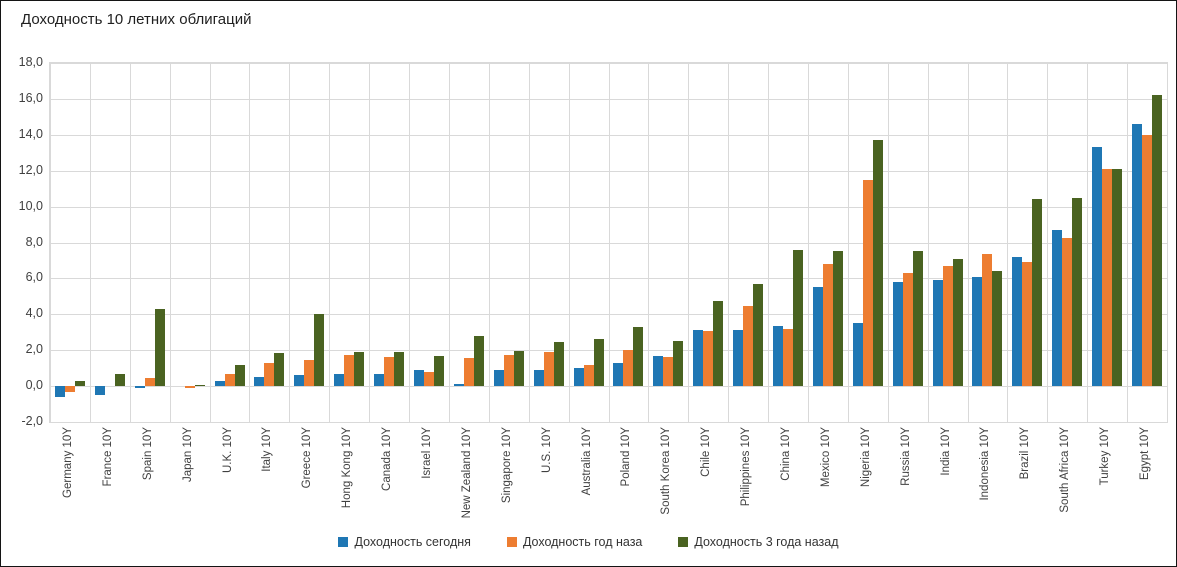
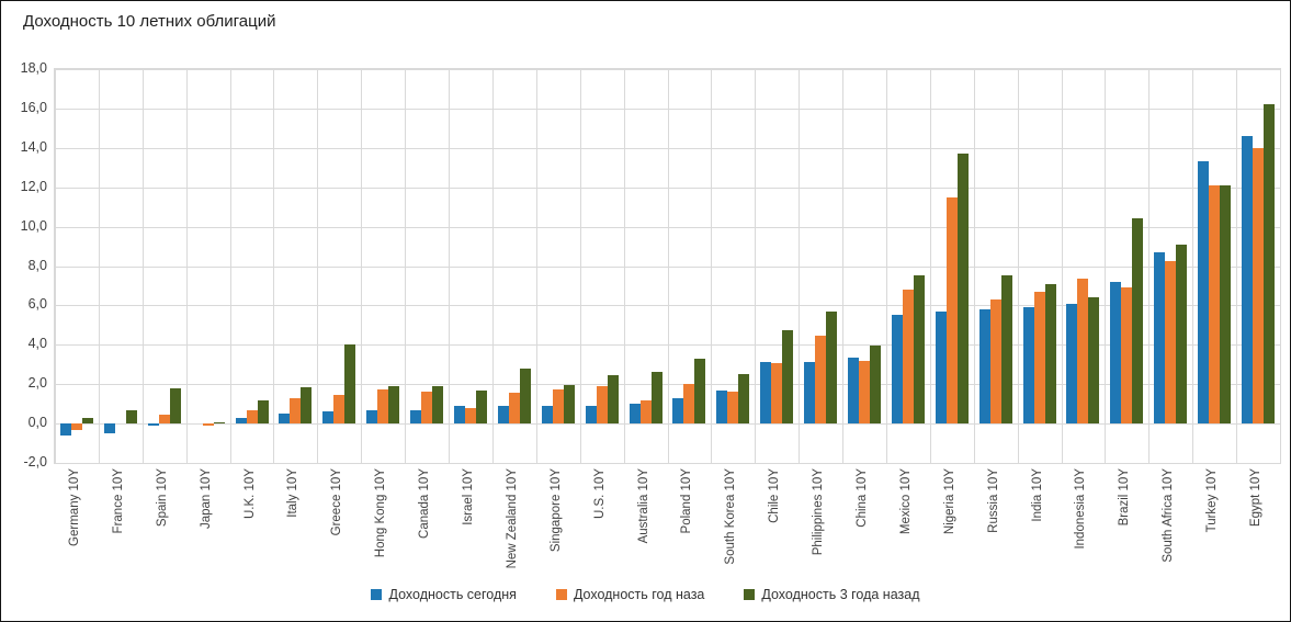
Доходность 3 года назад/Spain 10Y: 4,3 -> 1,8
Доходность сегодня/New Zealand 10Y: 0,1 -> 0,9
Доходность 3 года назад/China 10Y: 7,6 -> 4,0
Доходность сегодня/Nigeria 10Y: 3,5 -> 5,7
Доходность 3 года назад/South Africa 10Y: 10,5 -> 9,1
